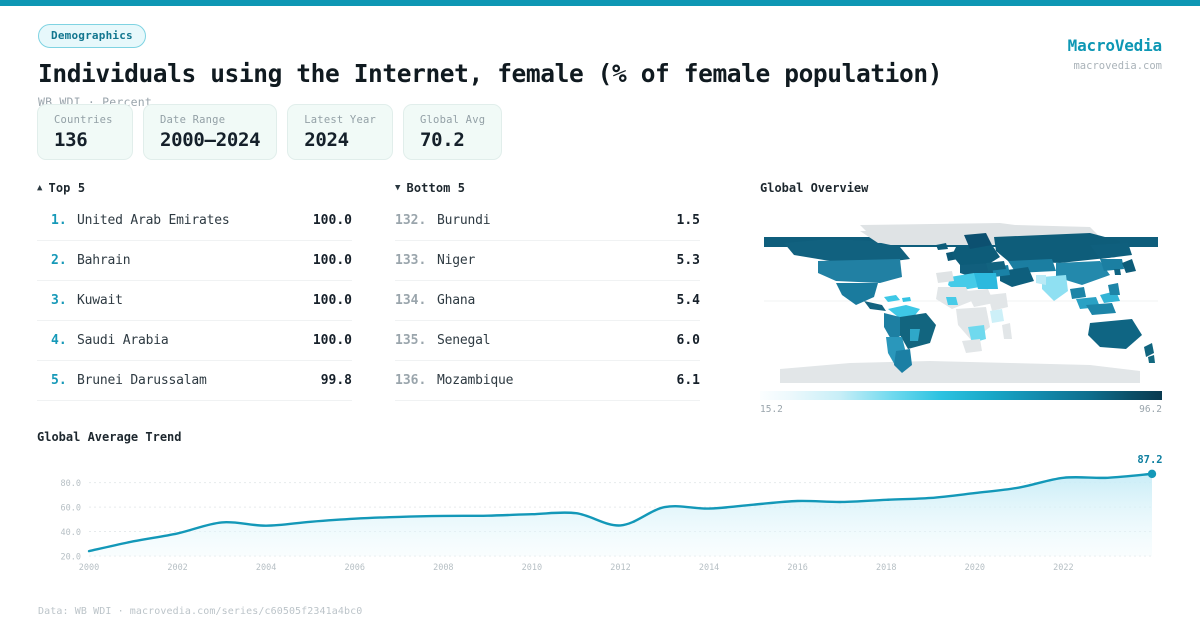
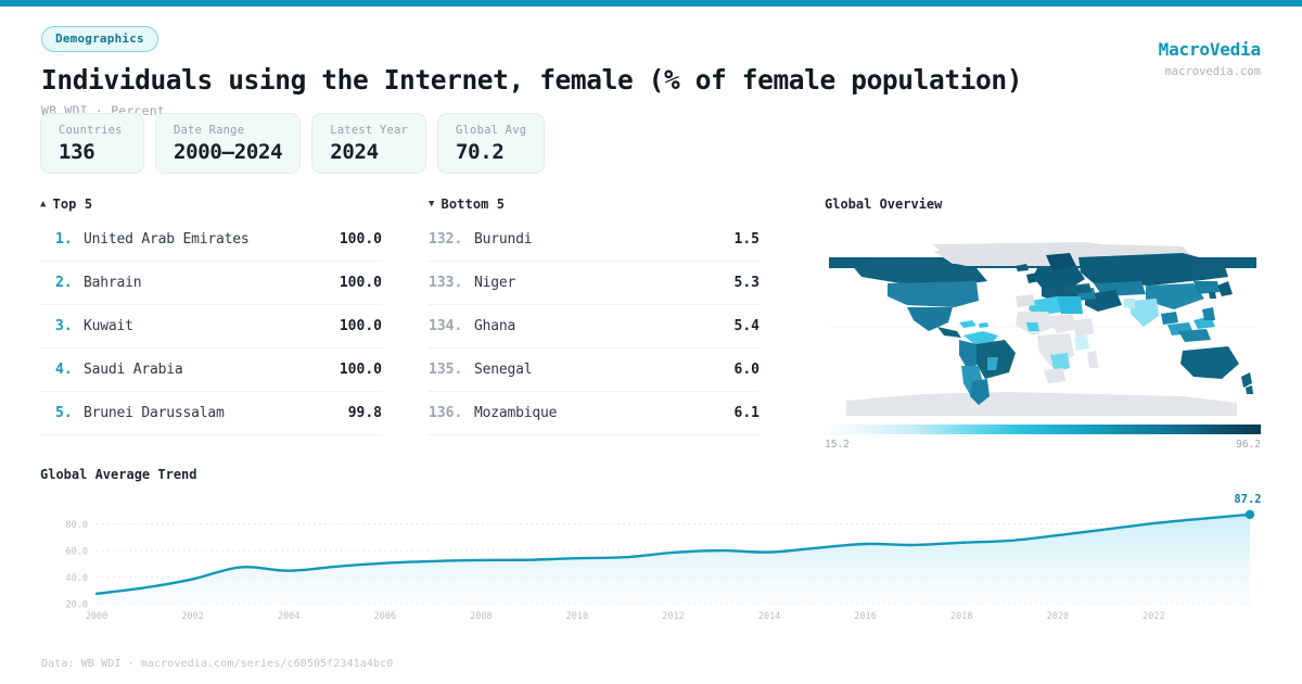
2000: 24 -> 28
2012: 45 -> 58
2022: 84 -> 80
